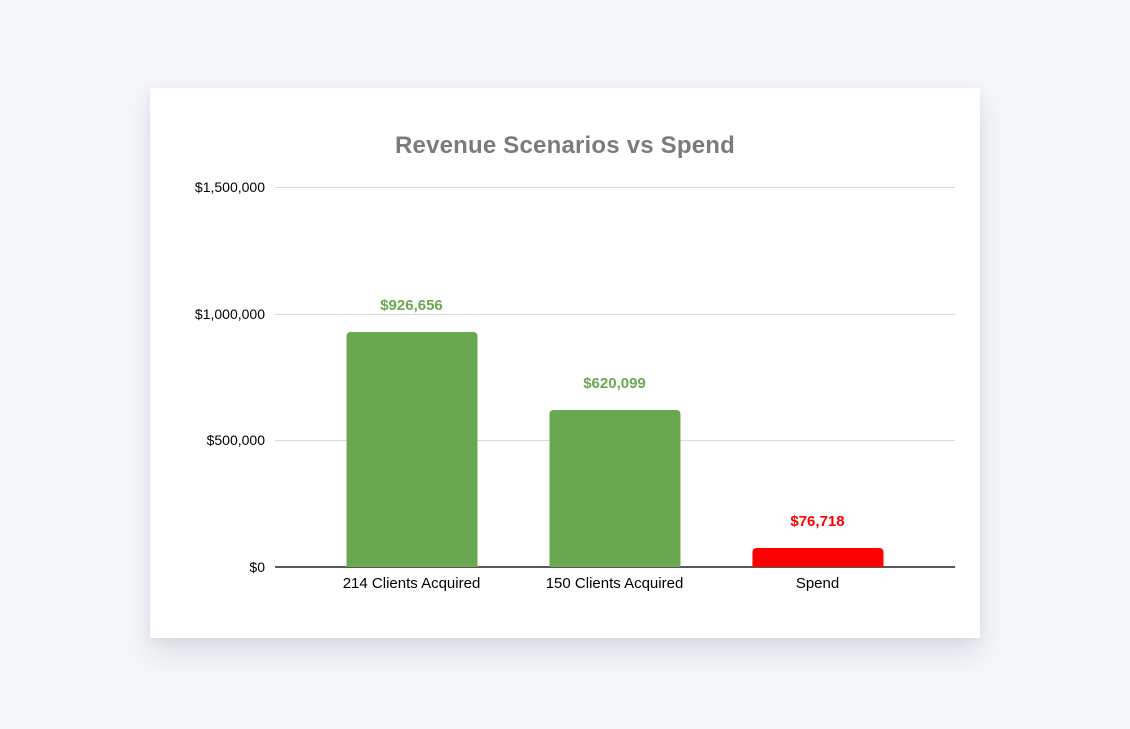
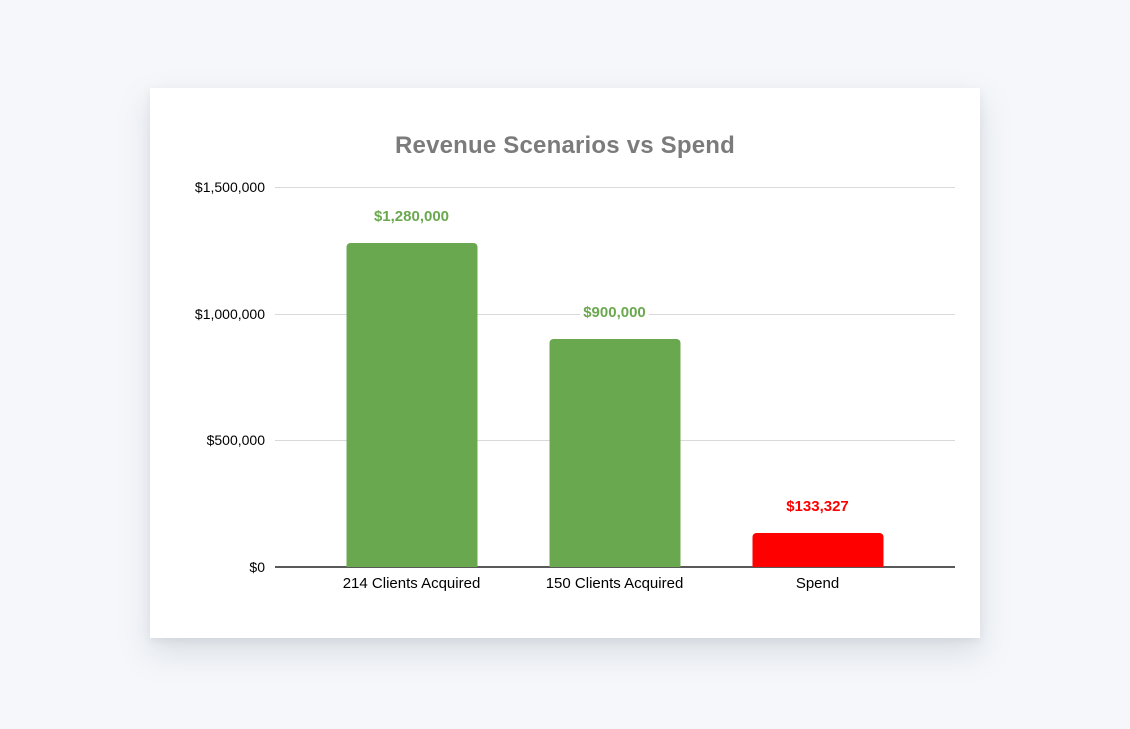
214 Clients Acquired: $926,656 -> $1,280,000
150 Clients Acquired: $620,099 -> $900,000
Spend: $76,718 -> $133,327
